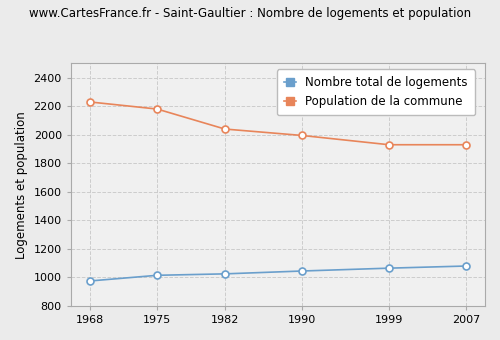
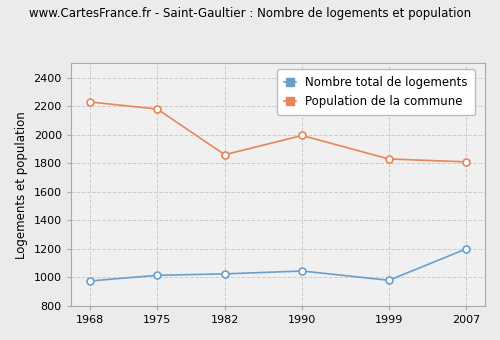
Population de la commune/1982: 2040 -> 1860
Nombre total de logements/1999: 1060 -> 980
Population de la commune/1999: 1930 -> 1830
Nombre total de logements/2007: 1080 -> 1200
Population de la commune/2007: 1930 -> 1810
